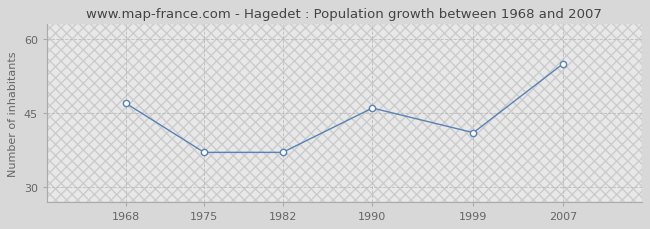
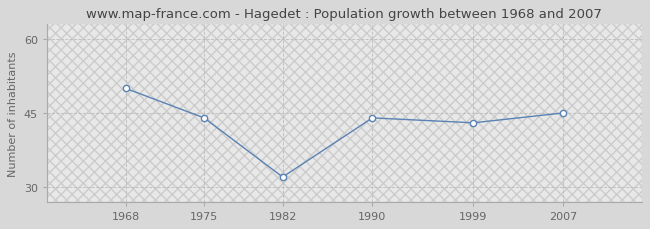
1968: 47 -> 50
1975: 37 -> 44
1982: 37 -> 32
1990: 46 -> 44
1999: 41 -> 43
2007: 55 -> 45
